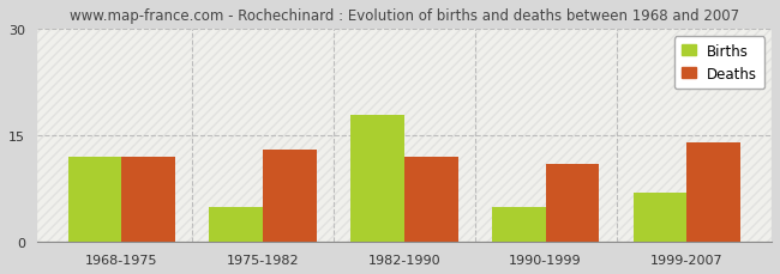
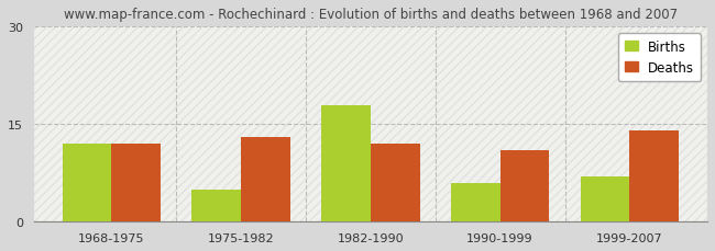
Births/1990-1999: 5 -> 6
